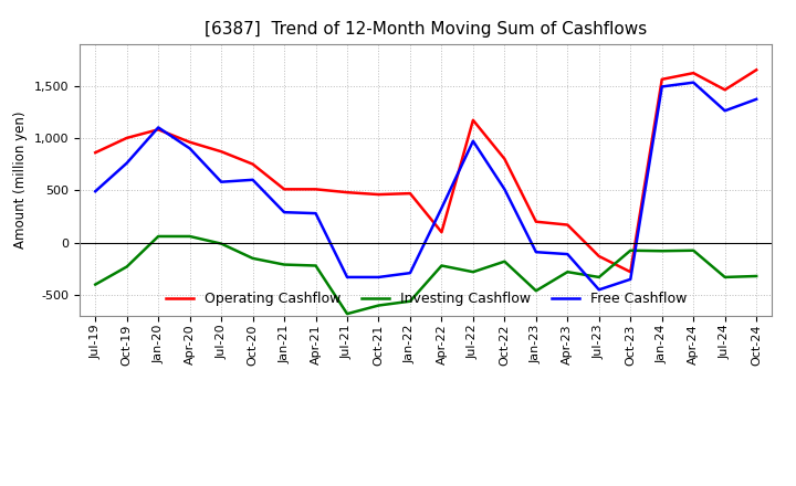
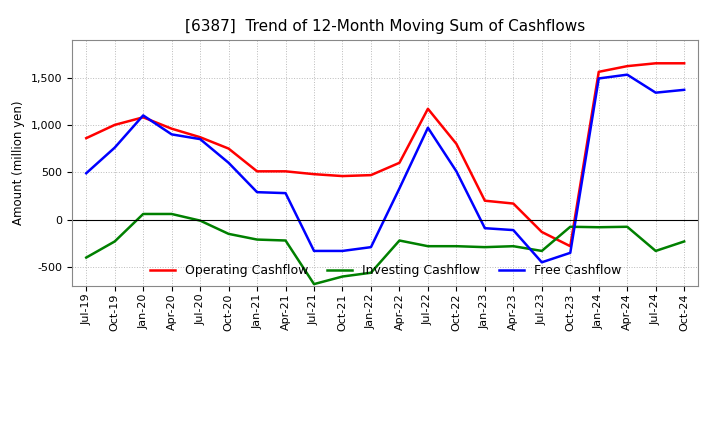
Free Cashflow/Jul-20: 580 -> 850
Operating Cashflow/Apr-22: 100 -> 600
Investing Cashflow/Oct-22: -180 -> -280
Investing Cashflow/Jan-23: -460 -> -290
Operating Cashflow/Jul-24: 1,460 -> 1,650
Free Cashflow/Jul-24: 1,260 -> 1,340
Investing Cashflow/Oct-24: -320 -> -230
